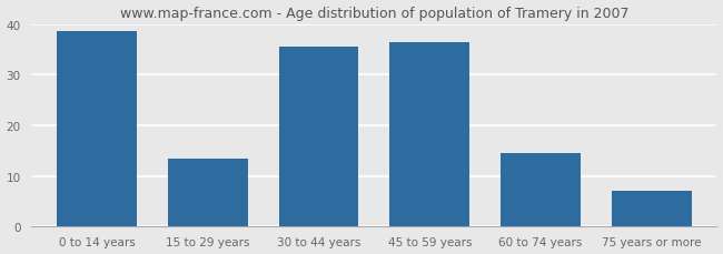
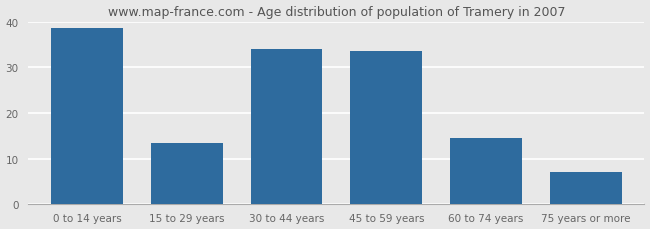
30 to 44 years: 35.5 -> 34.0
45 to 59 years: 36.5 -> 33.5
